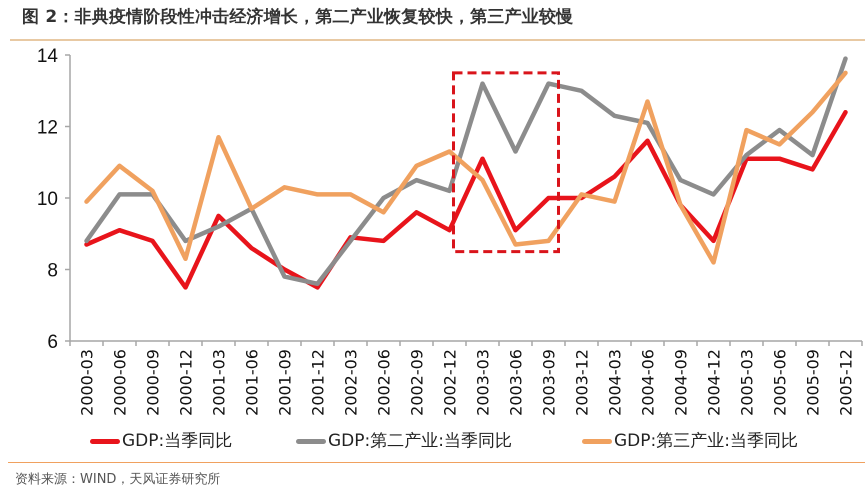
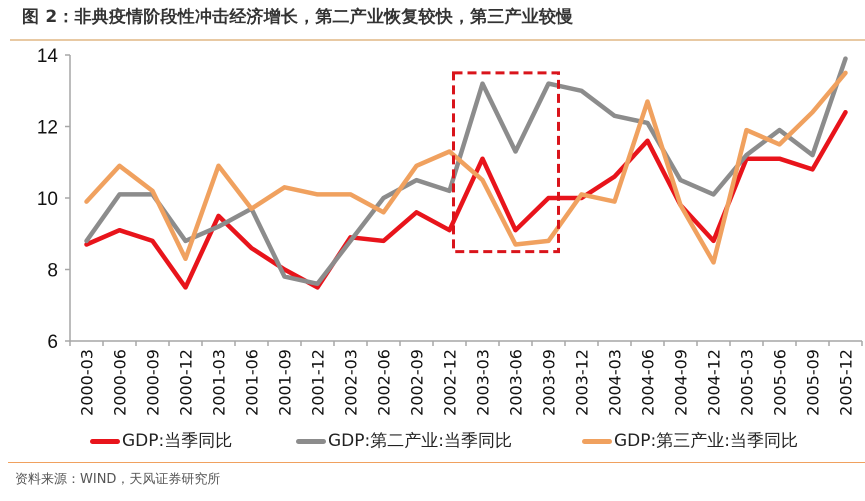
GDP:第三产业:当季同比/2001-03: 11.7 -> 10.9
